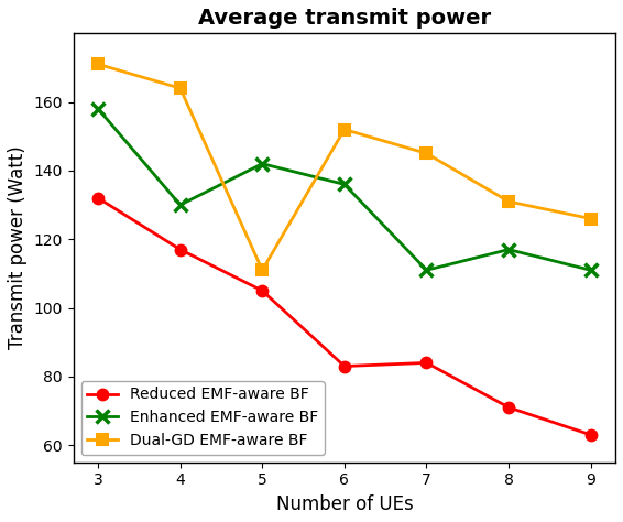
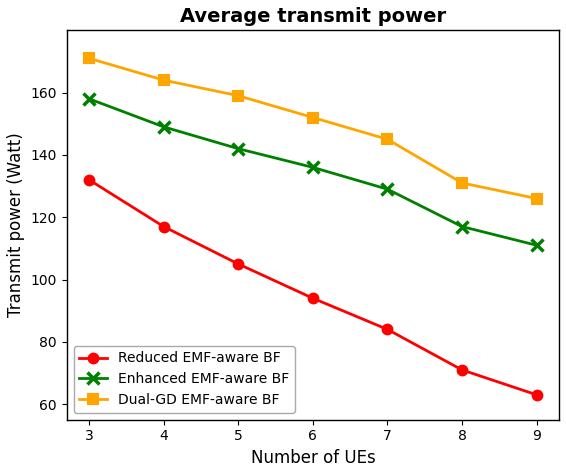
Enhanced EMF-aware BF/4: 130 -> 149
Dual-GD EMF-aware BF/5: 111 -> 159
Reduced EMF-aware BF/6: 83 -> 94
Enhanced EMF-aware BF/7: 111 -> 129
